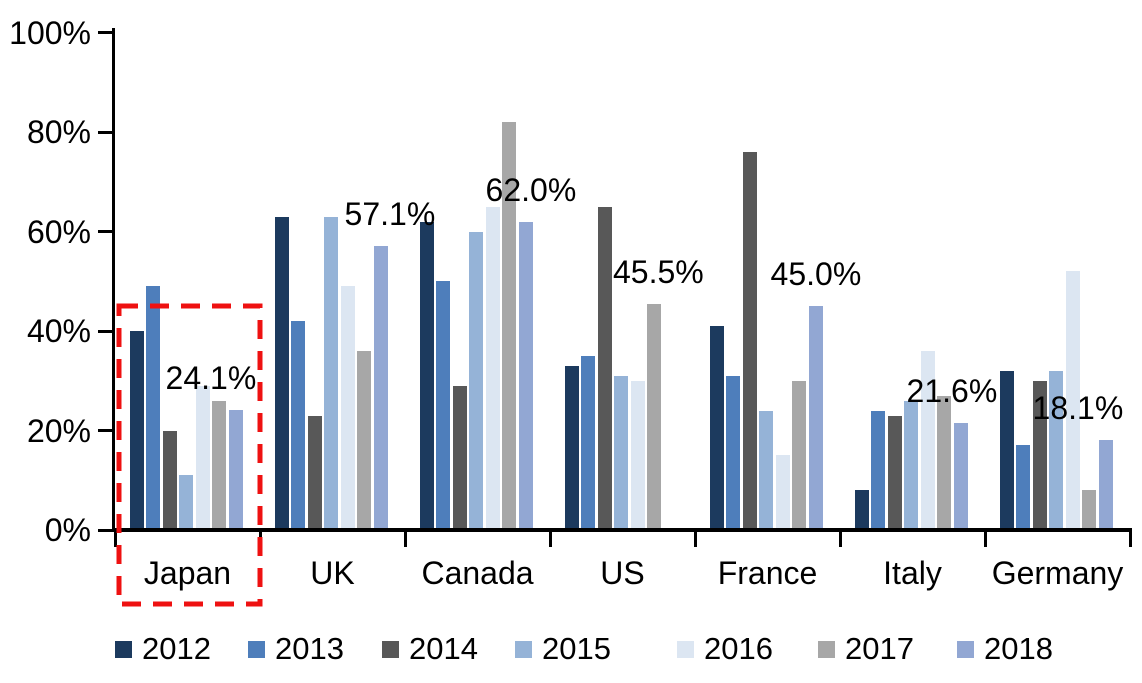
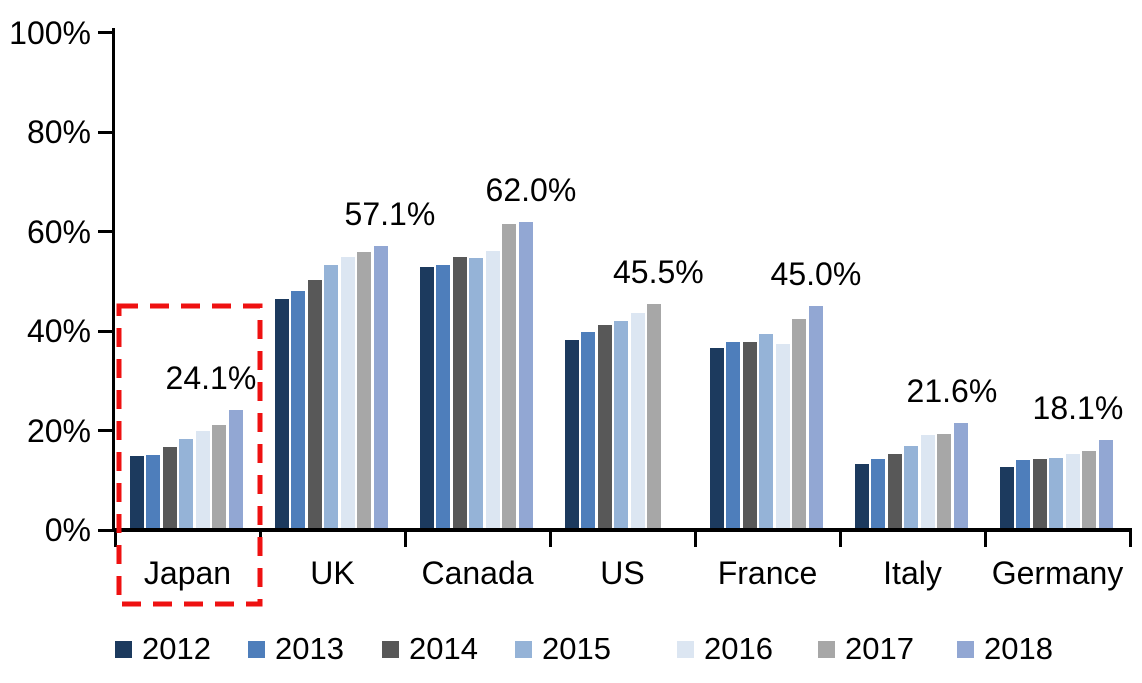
2012/Japan: 40% -> 15%
2013/Japan: 49% -> 15%
2014/Japan: 20% -> 17%
2015/Japan: 11% -> 18%
2016/Japan: 29% -> 20%
2017/Japan: 26% -> 21%
2012/UK: 63% -> 46%
2013/UK: 42% -> 48%
2014/UK: 23% -> 50%
2015/UK: 63% -> 53%
2016/UK: 49% -> 55%
2017/UK: 36% -> 56%
2012/Canada: 62% -> 53%
2013/Canada: 50% -> 53%
2014/Canada: 29% -> 55%
2015/Canada: 60% -> 55%
2016/Canada: 65% -> 56%
2017/Canada: 82% -> 62%
2012/US: 33% -> 38%
2013/US: 35% -> 40%
2014/US: 65% -> 41%
2015/US: 31% -> 42%
2016/US: 30% -> 44%
2012/France: 41% -> 36%
2013/France: 31% -> 38%
2014/France: 76% -> 38%
2015/France: 24% -> 39%
2016/France: 15% -> 37%
2017/France: 30% -> 42%
2012/Italy: 8% -> 13%
2013/Italy: 24% -> 14%
2014/Italy: 23% -> 15%
2015/Italy: 26% -> 17%
2016/Italy: 36% -> 19%
2017/Italy: 27% -> 19%
2012/Germany: 32% -> 13%
2013/Germany: 17% -> 14%
2014/Germany: 30% -> 14%
2015/Germany: 32% -> 14%
2016/Germany: 52% -> 15%
2017/Germany: 8% -> 16%
